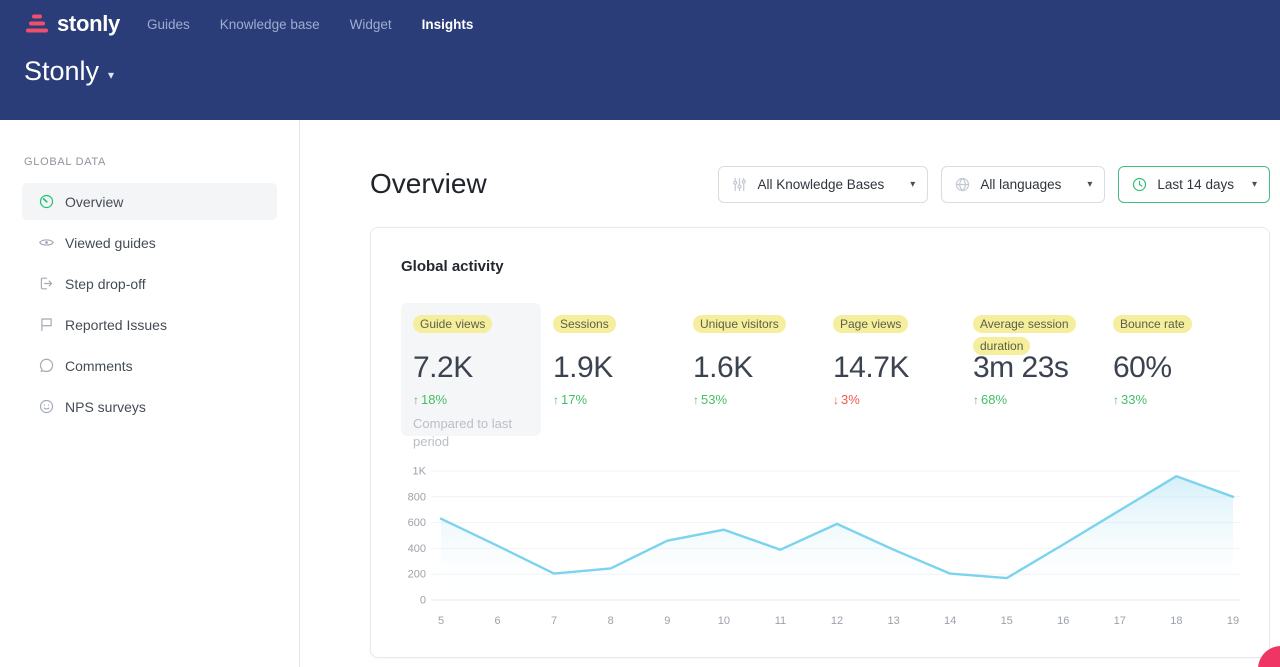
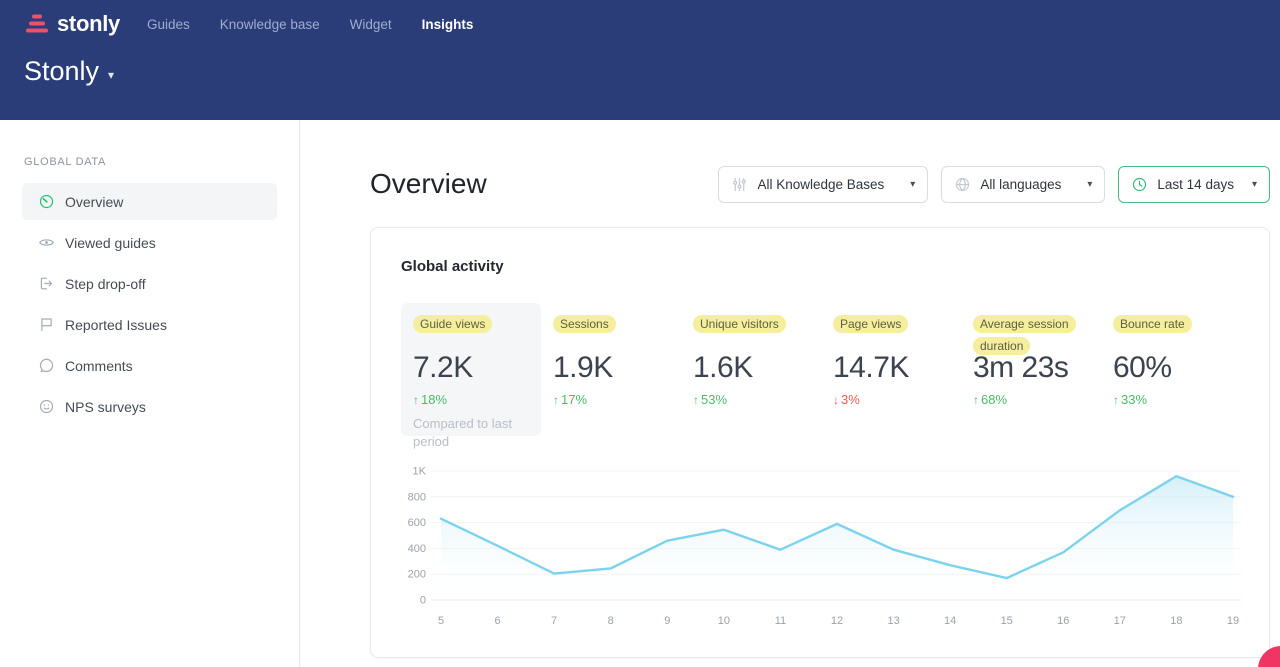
14: 200 -> 270
16: 430 -> 370
